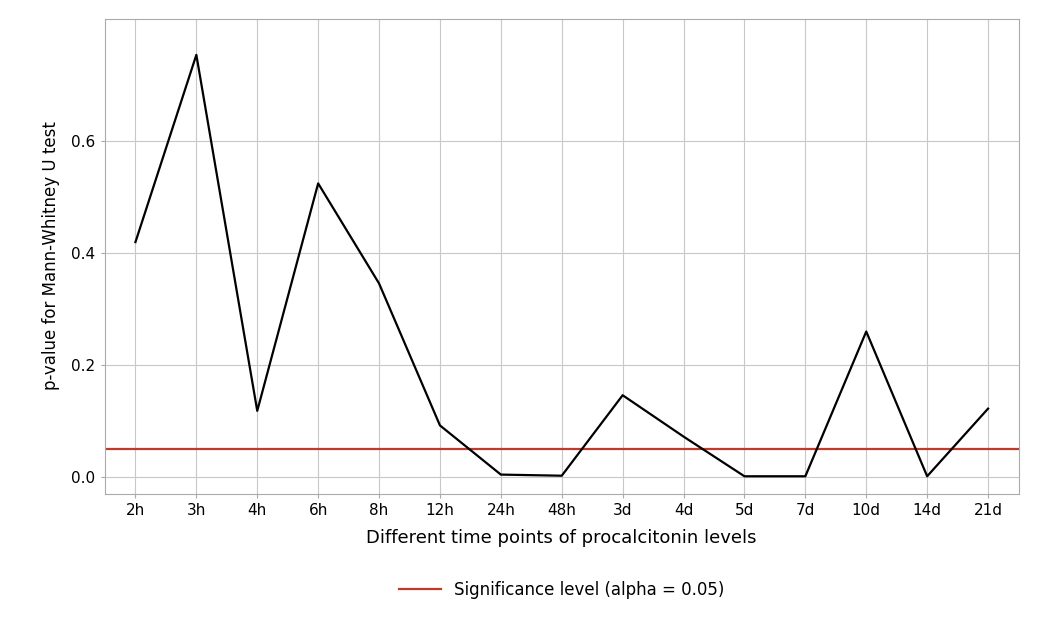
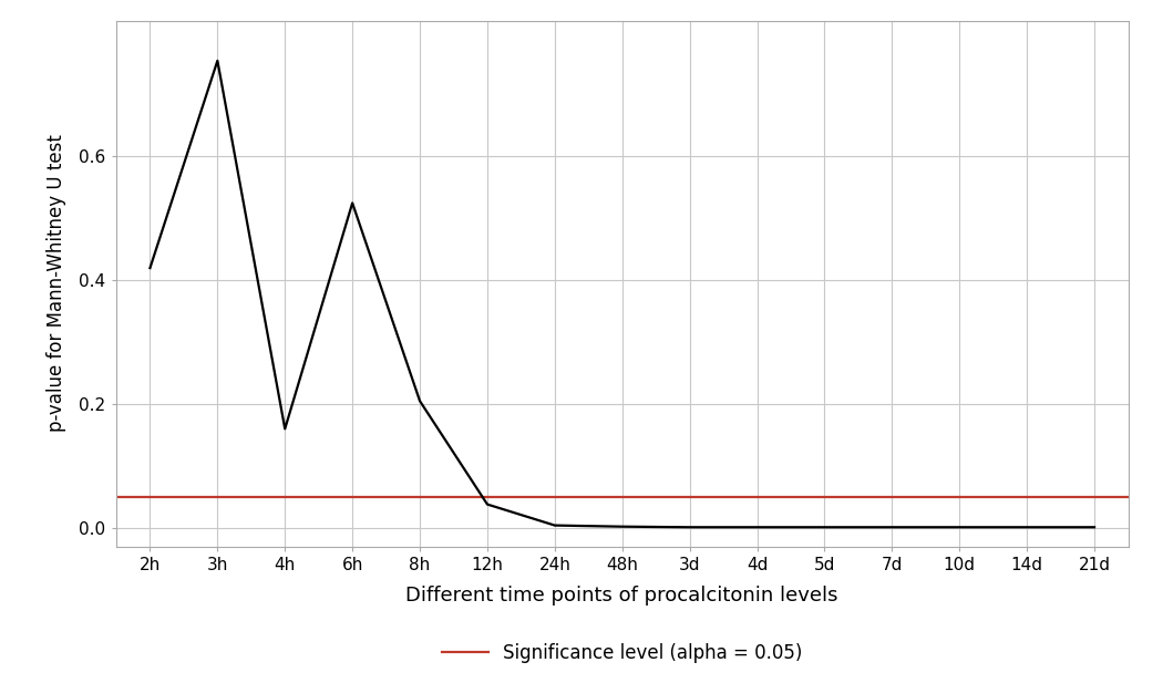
4h: 0.118 -> 0.160
8h: 0.346 -> 0.205
12h: 0.092 -> 0.038
3d: 0.146 -> 0.001
4d: 0.072 -> 0.001
10d: 0.260 -> 0.001
21d: 0.122 -> 0.001
